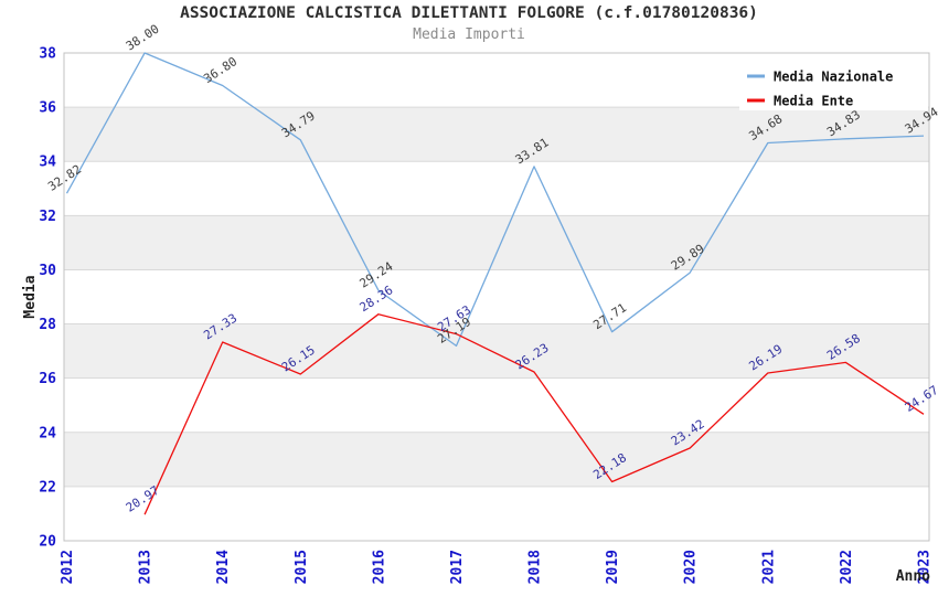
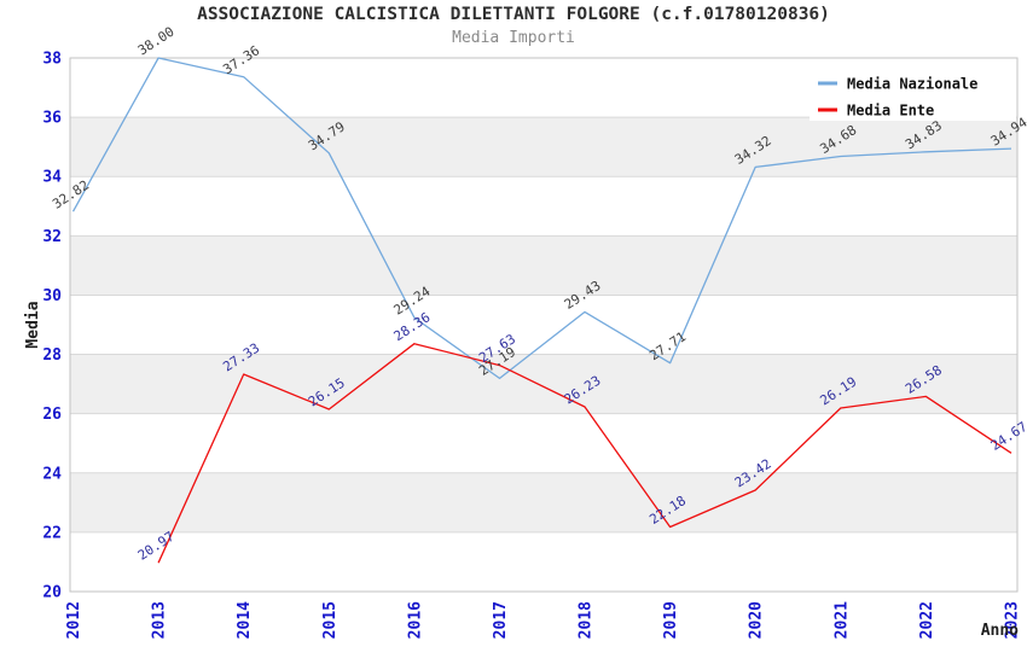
Media Nazionale/2014: 36.80 -> 37.36
Media Nazionale/2018: 33.81 -> 29.43
Media Nazionale/2020: 29.89 -> 34.32
